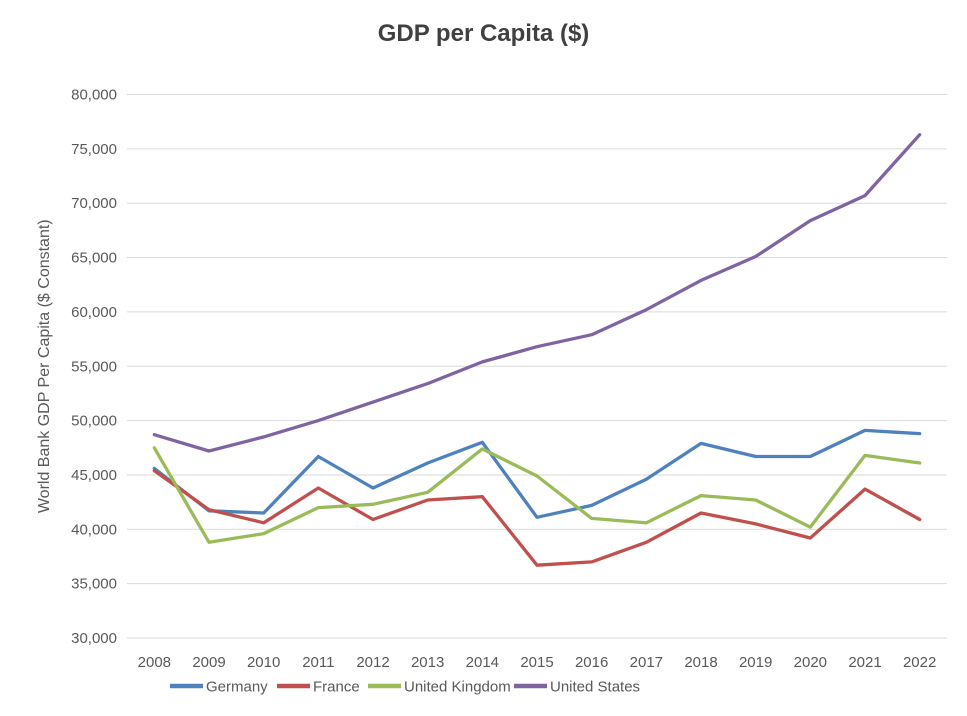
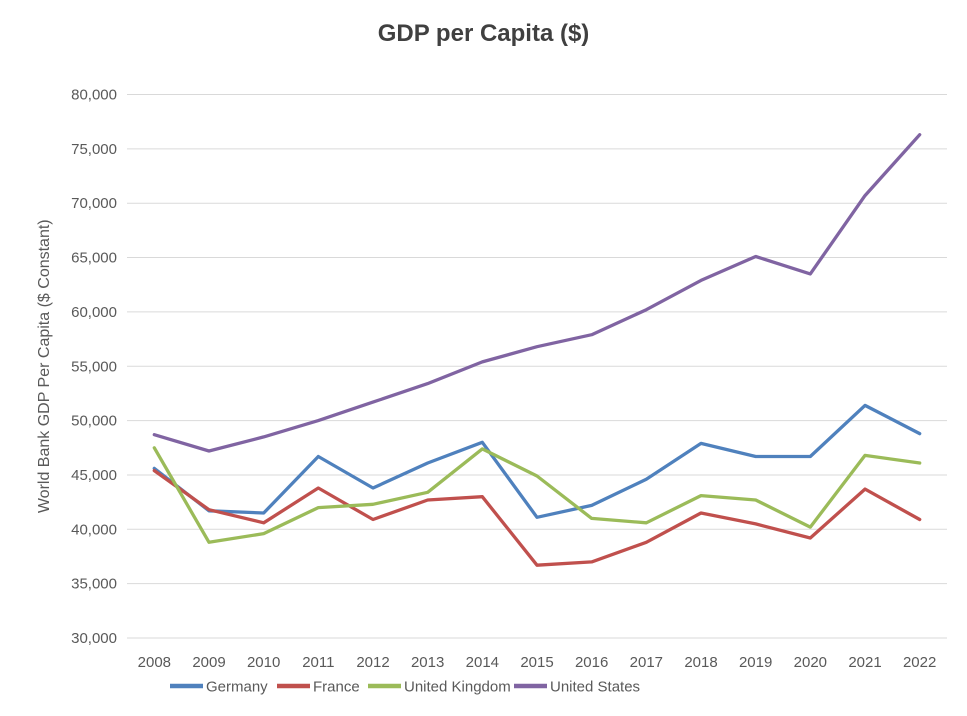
United States/2020: 68400 -> 63500
Germany/2021: 49100 -> 51400
